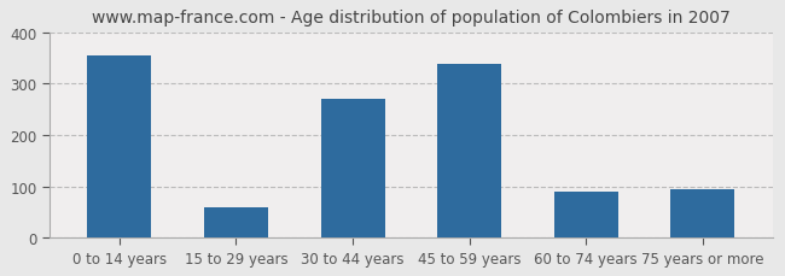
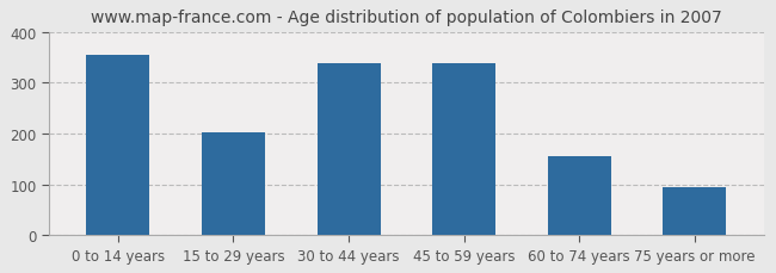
15 to 29 years: 60 -> 203
30 to 44 years: 270 -> 338
60 to 74 years: 90 -> 156
